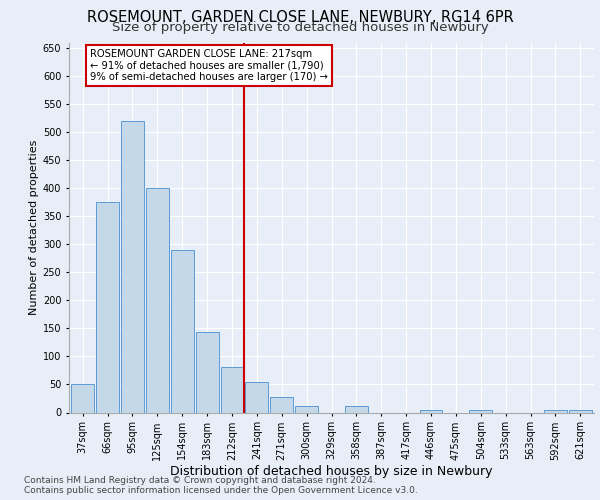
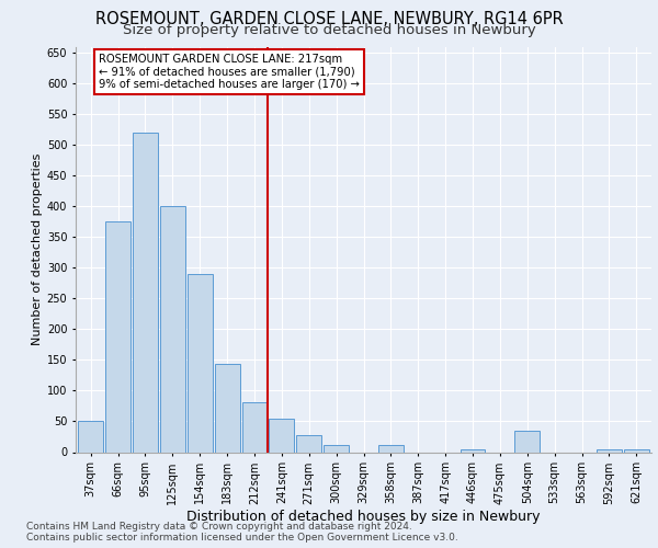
504sqm: 5 -> 34
